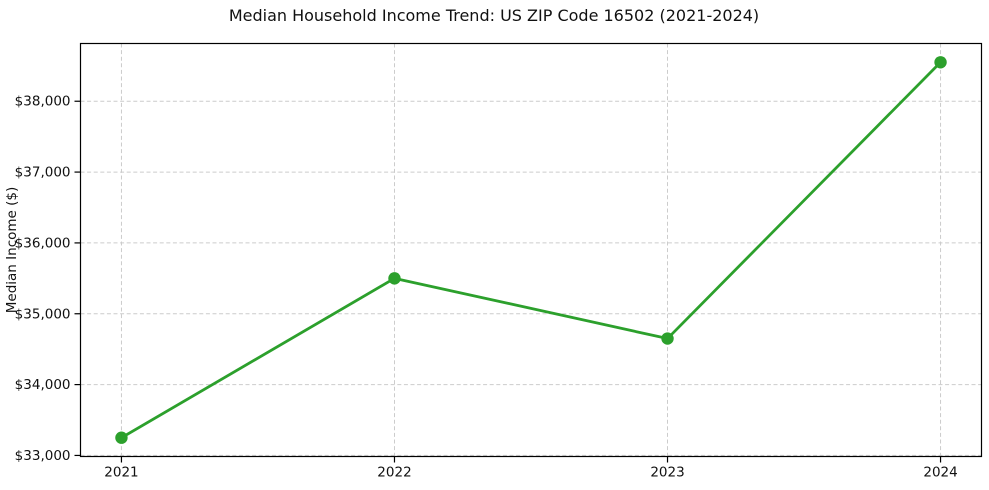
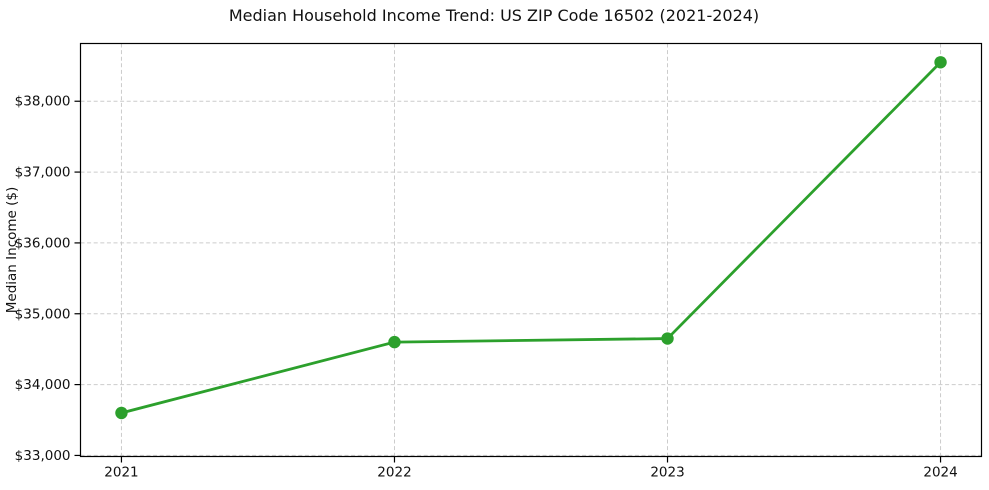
2021: $33200 -> $33600
2022: $35500 -> $34600
